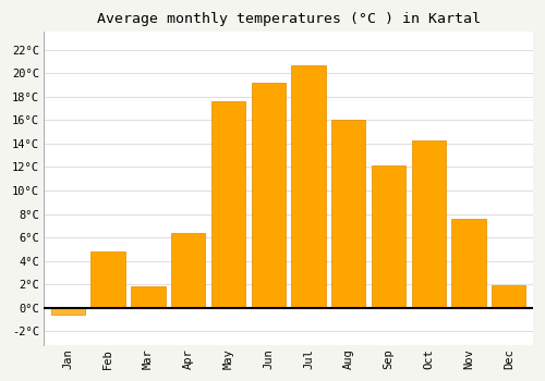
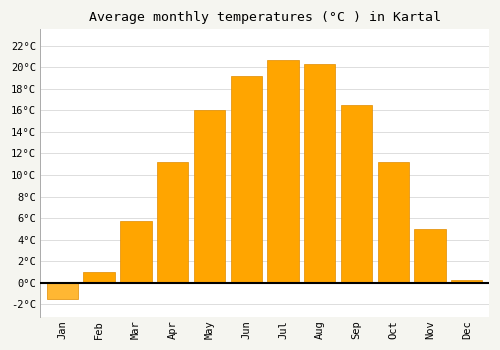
Jan: -0.6°C -> -1.5°C
Feb: 4.8°C -> 1.0°C
Mar: 1.8°C -> 5.7°C
Apr: 6.4°C -> 11.2°C
May: 17.6°C -> 16.0°C
Aug: 16.0°C -> 20.3°C
Sep: 12.1°C -> 16.5°C
Oct: 14.3°C -> 11.2°C
Nov: 7.6°C -> 5.0°C
Dec: 1.9°C -> 0.3°C
